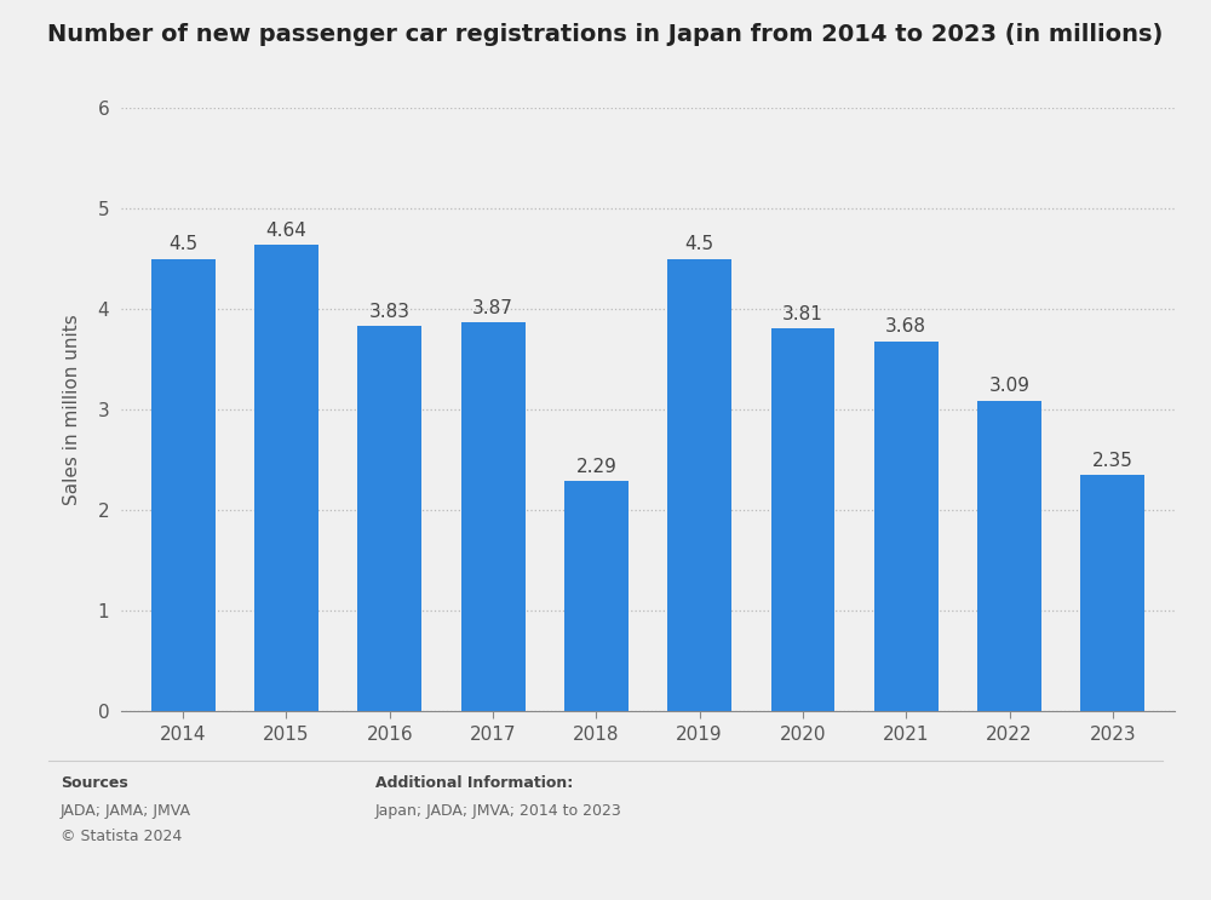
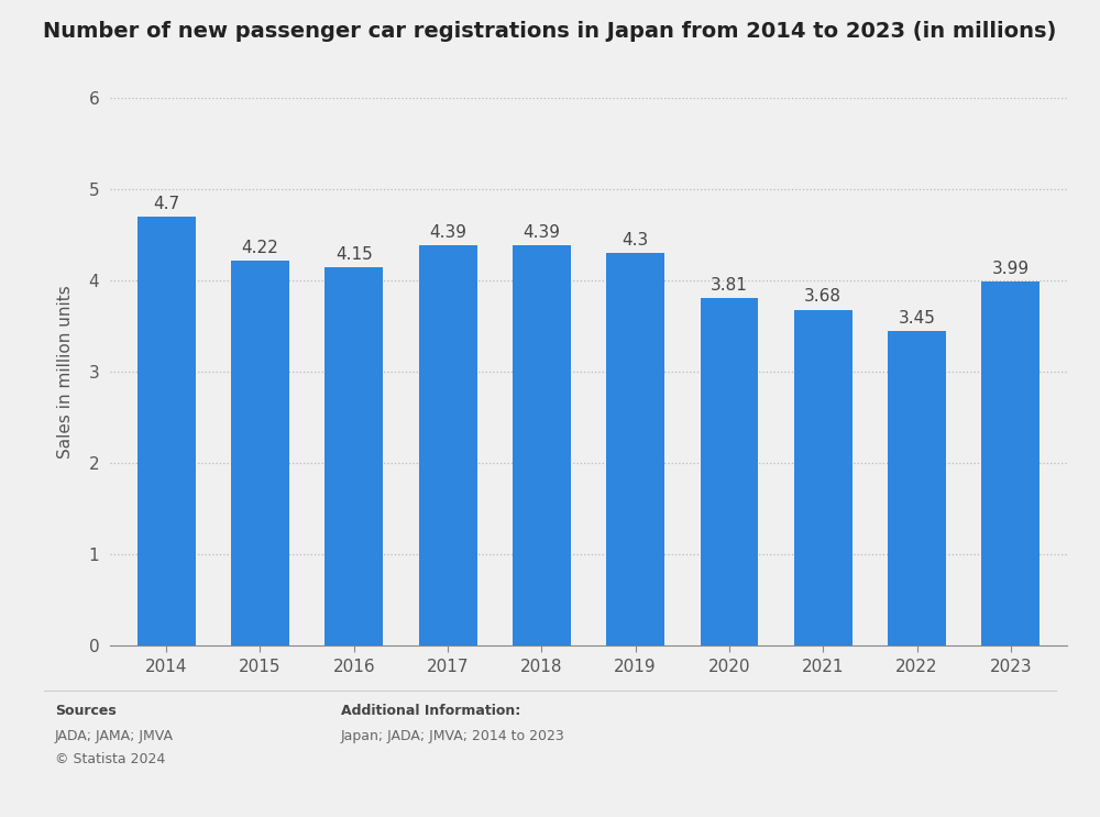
2014: 4.5 -> 4.7
2015: 4.64 -> 4.22
2016: 3.83 -> 4.15
2017: 3.87 -> 4.39
2018: 2.29 -> 4.39
2019: 4.5 -> 4.3
2022: 3.09 -> 3.45
2023: 2.35 -> 3.99
